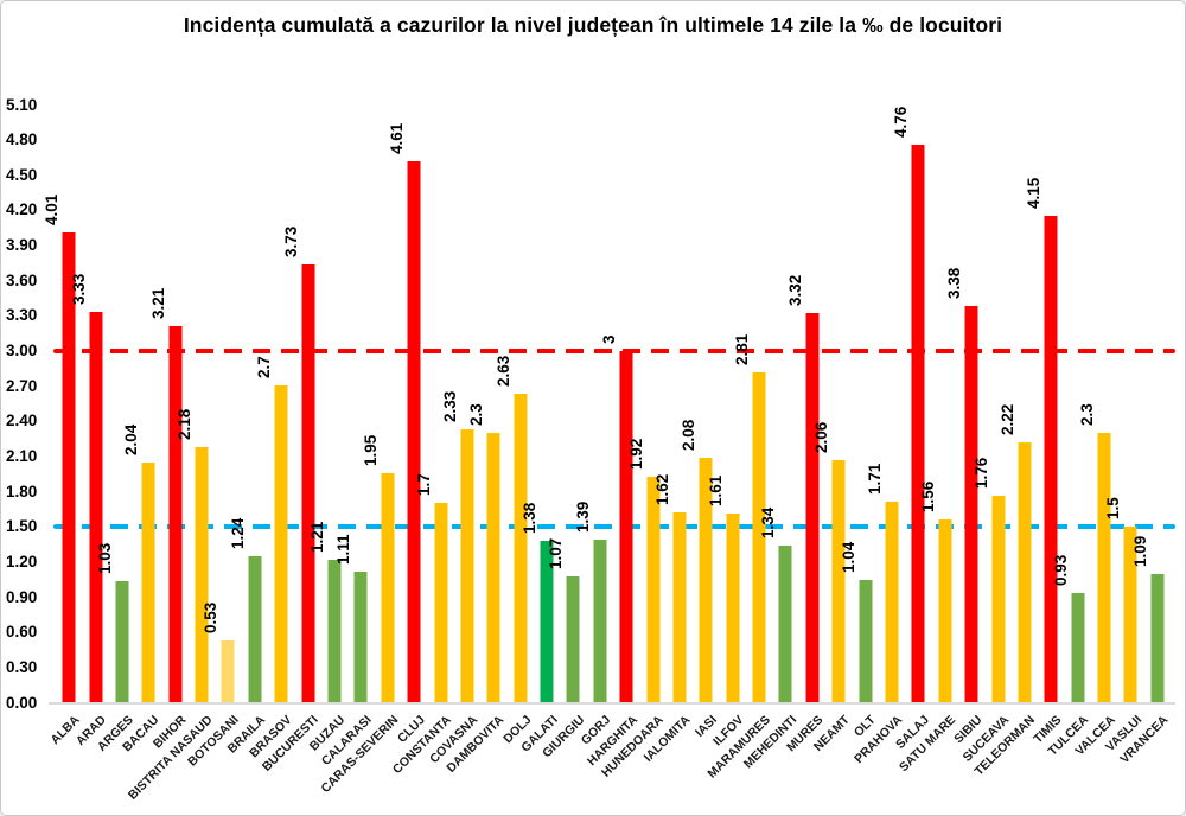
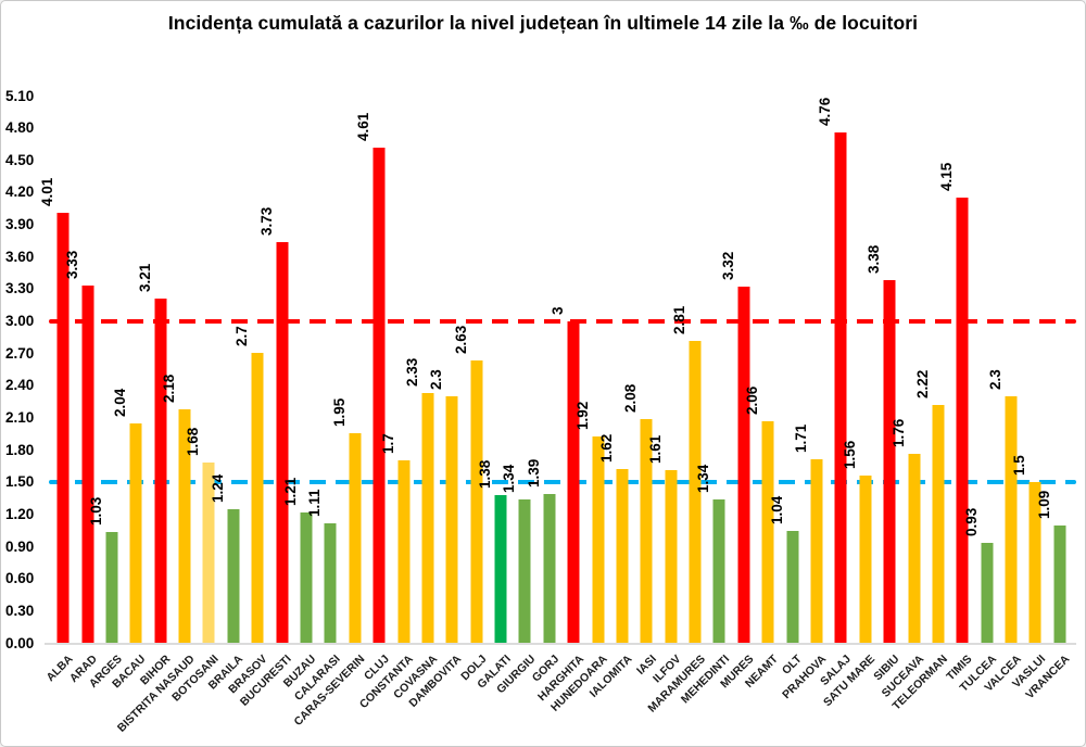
BOTOSANI: 0.53 -> 1.68
GIURGIU: 1.07 -> 1.34
